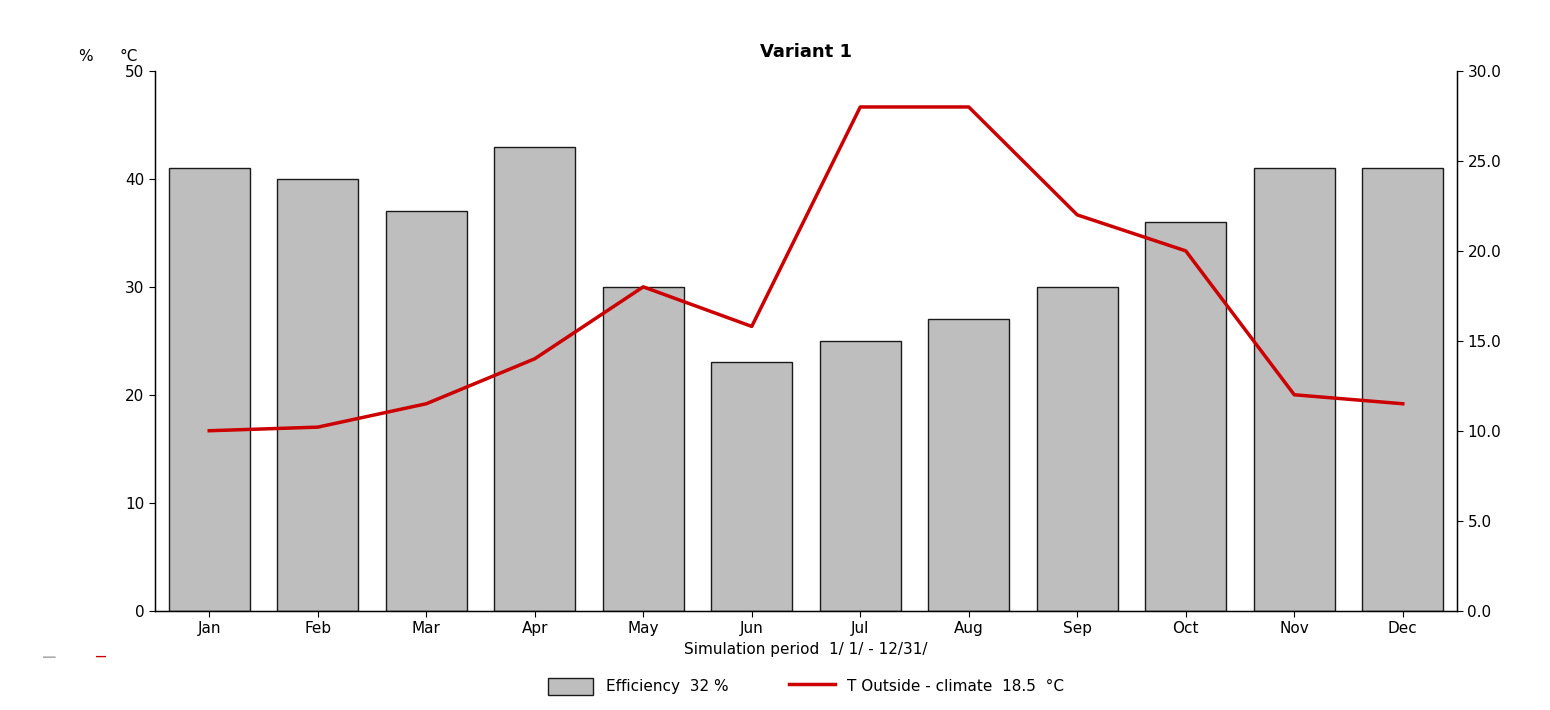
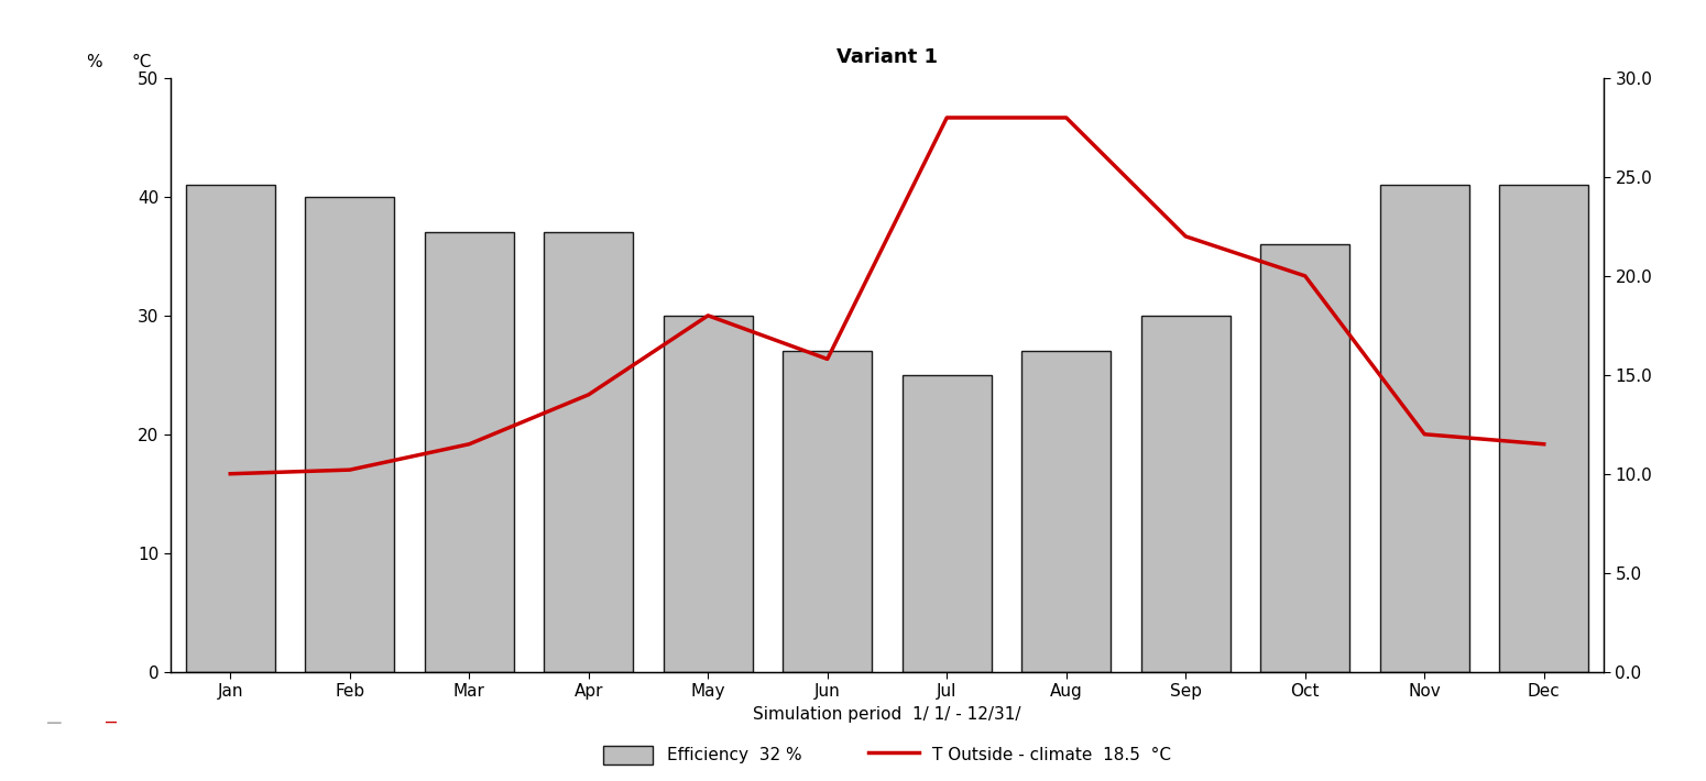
Efficiency 32 %/Apr: 43 -> 37
Efficiency 32 %/Jun: 23 -> 27
